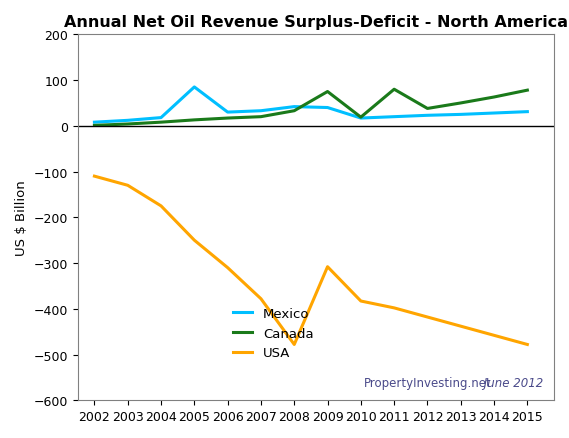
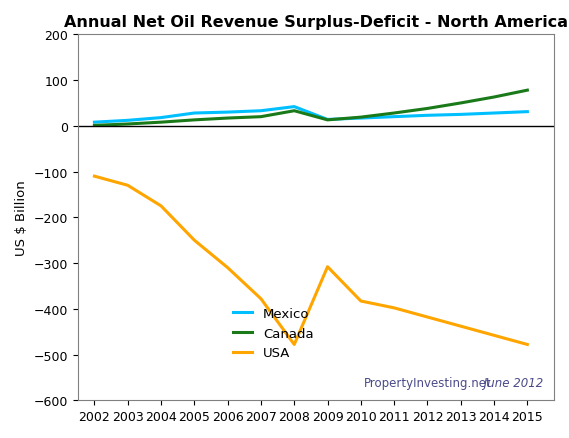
Mexico/2005: 85 -> 28
Mexico/2009: 40 -> 14
Canada/2009: 75 -> 13
Canada/2011: 80 -> 28
